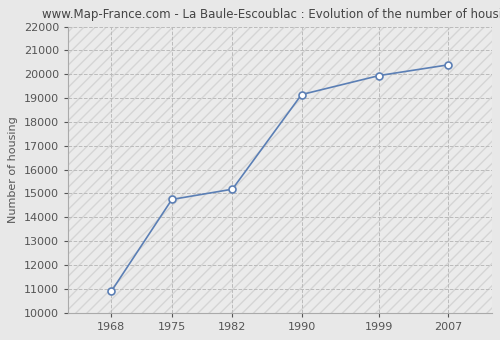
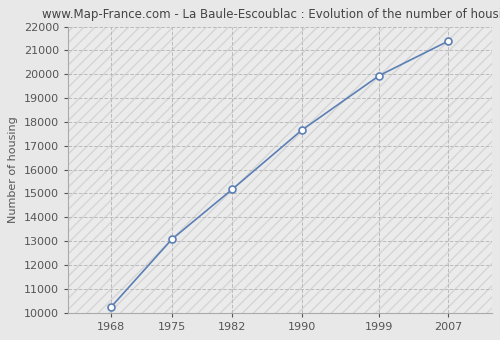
1968: 10900 -> 10250
1975: 14750 -> 13080
1990: 19150 -> 17650
2007: 20400 -> 21400
